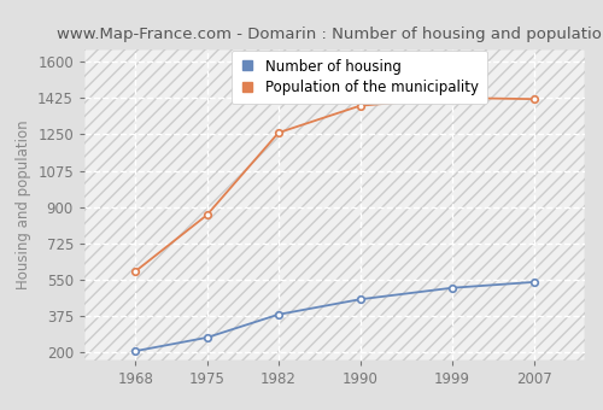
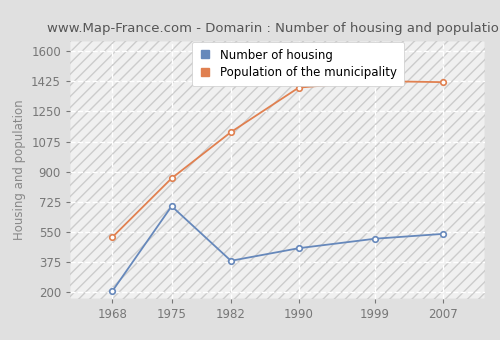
Population of the municipality/1968: 590 -> 520
Number of housing/1975: 270 -> 700
Population of the municipality/1982: 1260 -> 1130
